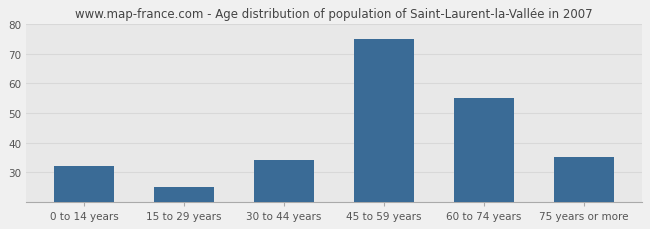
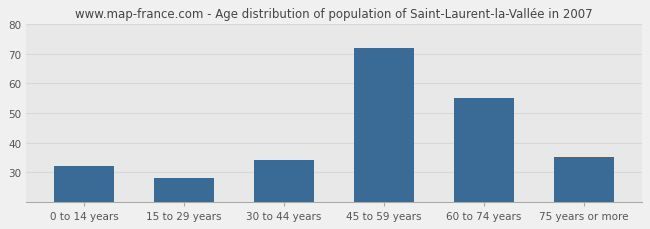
15 to 29 years: 25 -> 28
45 to 59 years: 75 -> 72
